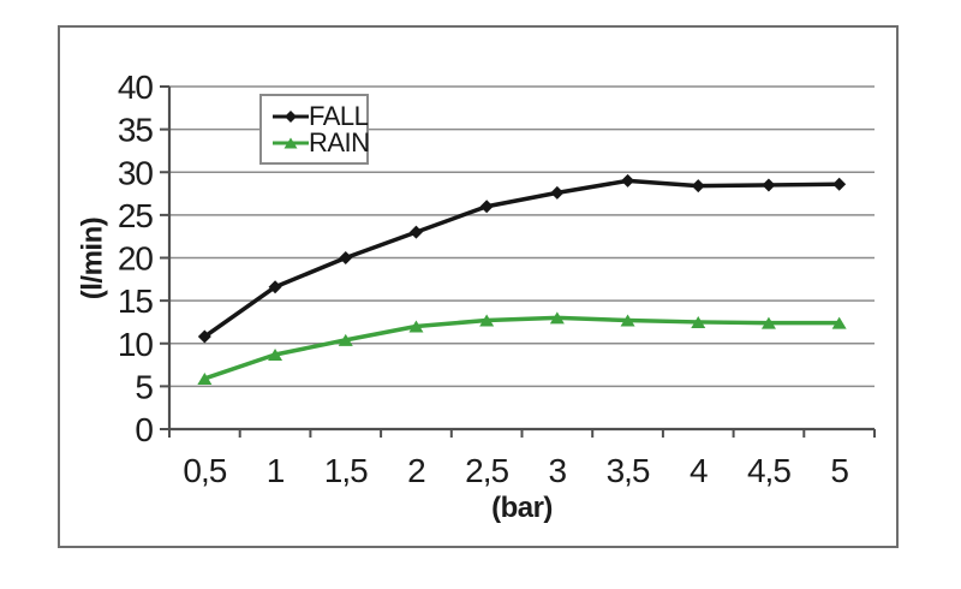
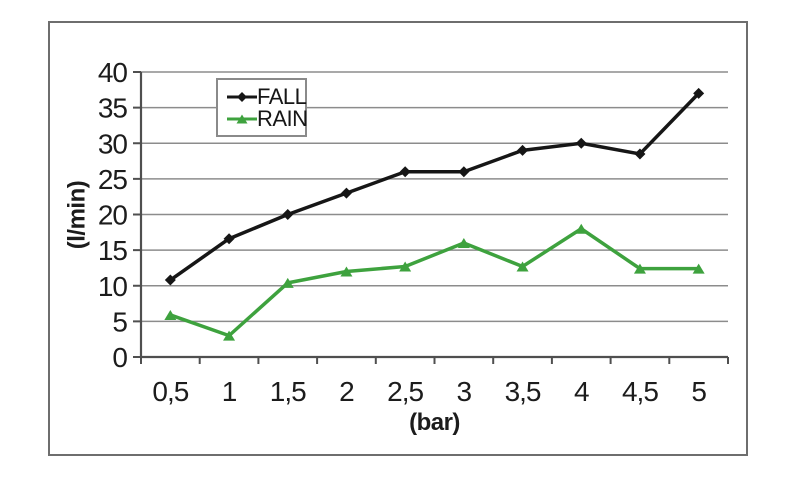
RAIN/1: 9 -> 3
FALL/3: 28 -> 26
RAIN/3: 13 -> 16
FALL/4: 28 -> 30
RAIN/4: 12 -> 18
FALL/5: 29 -> 37
